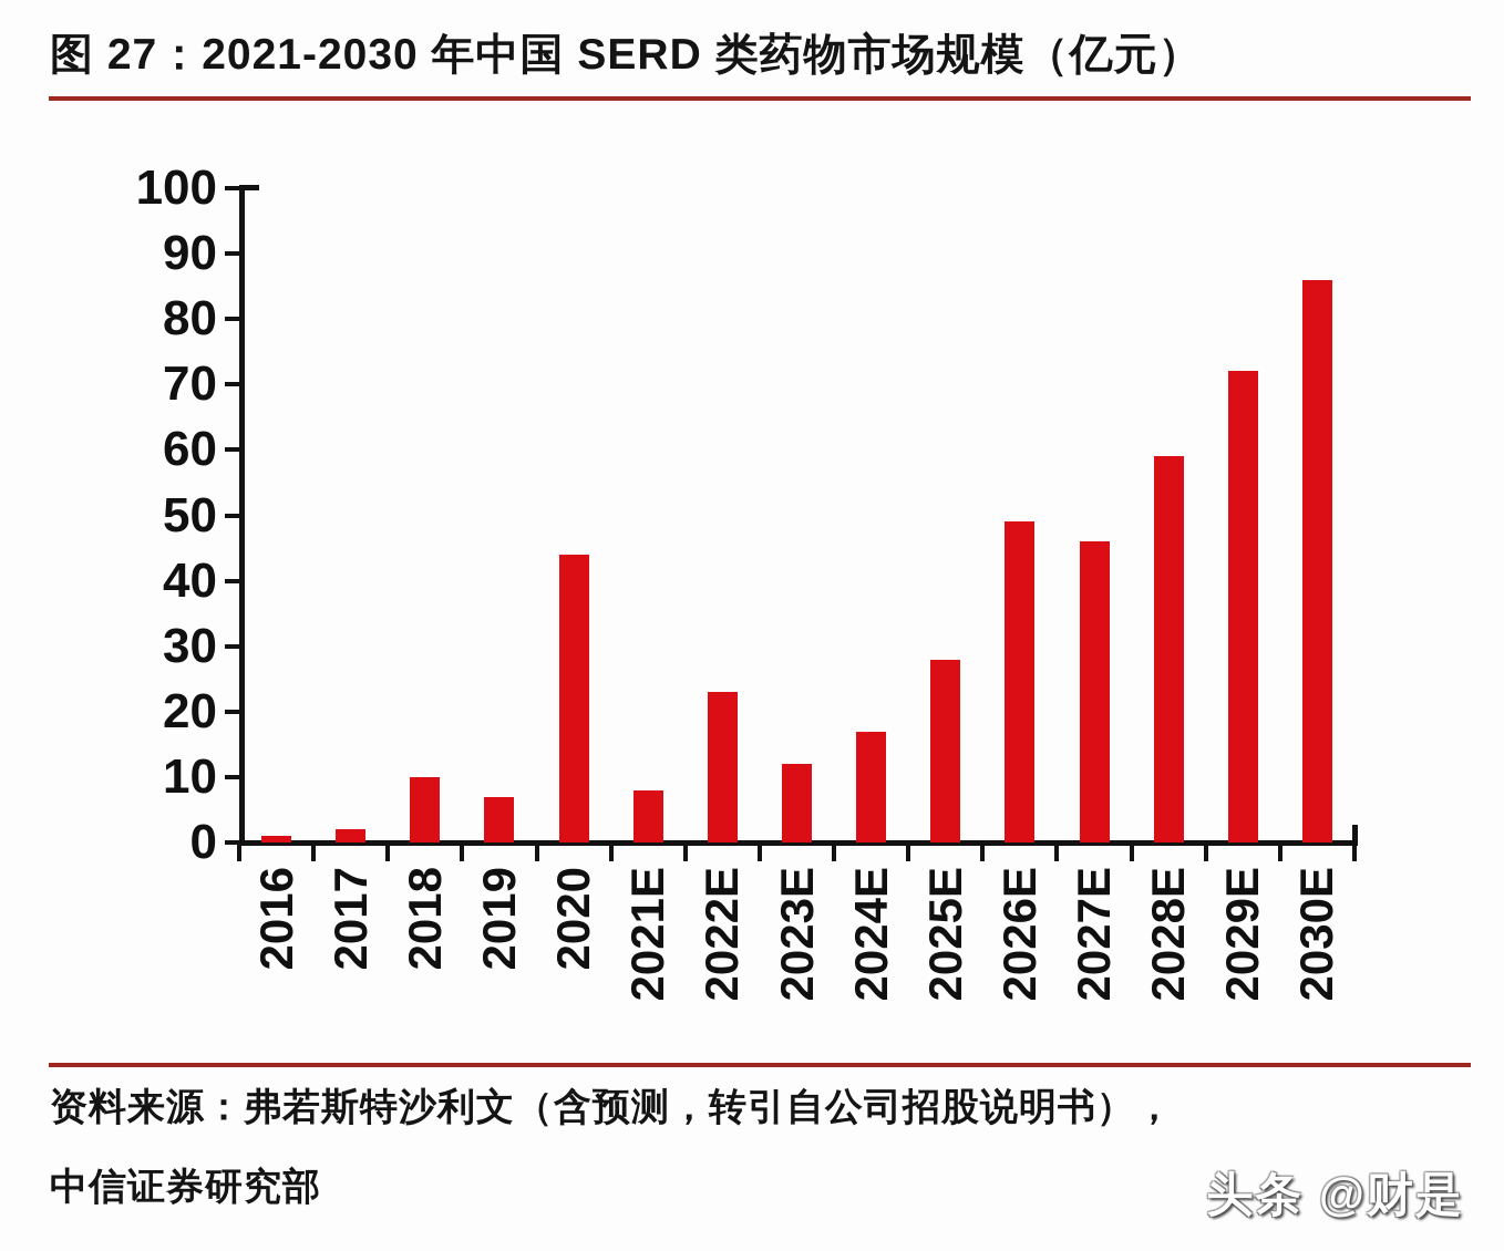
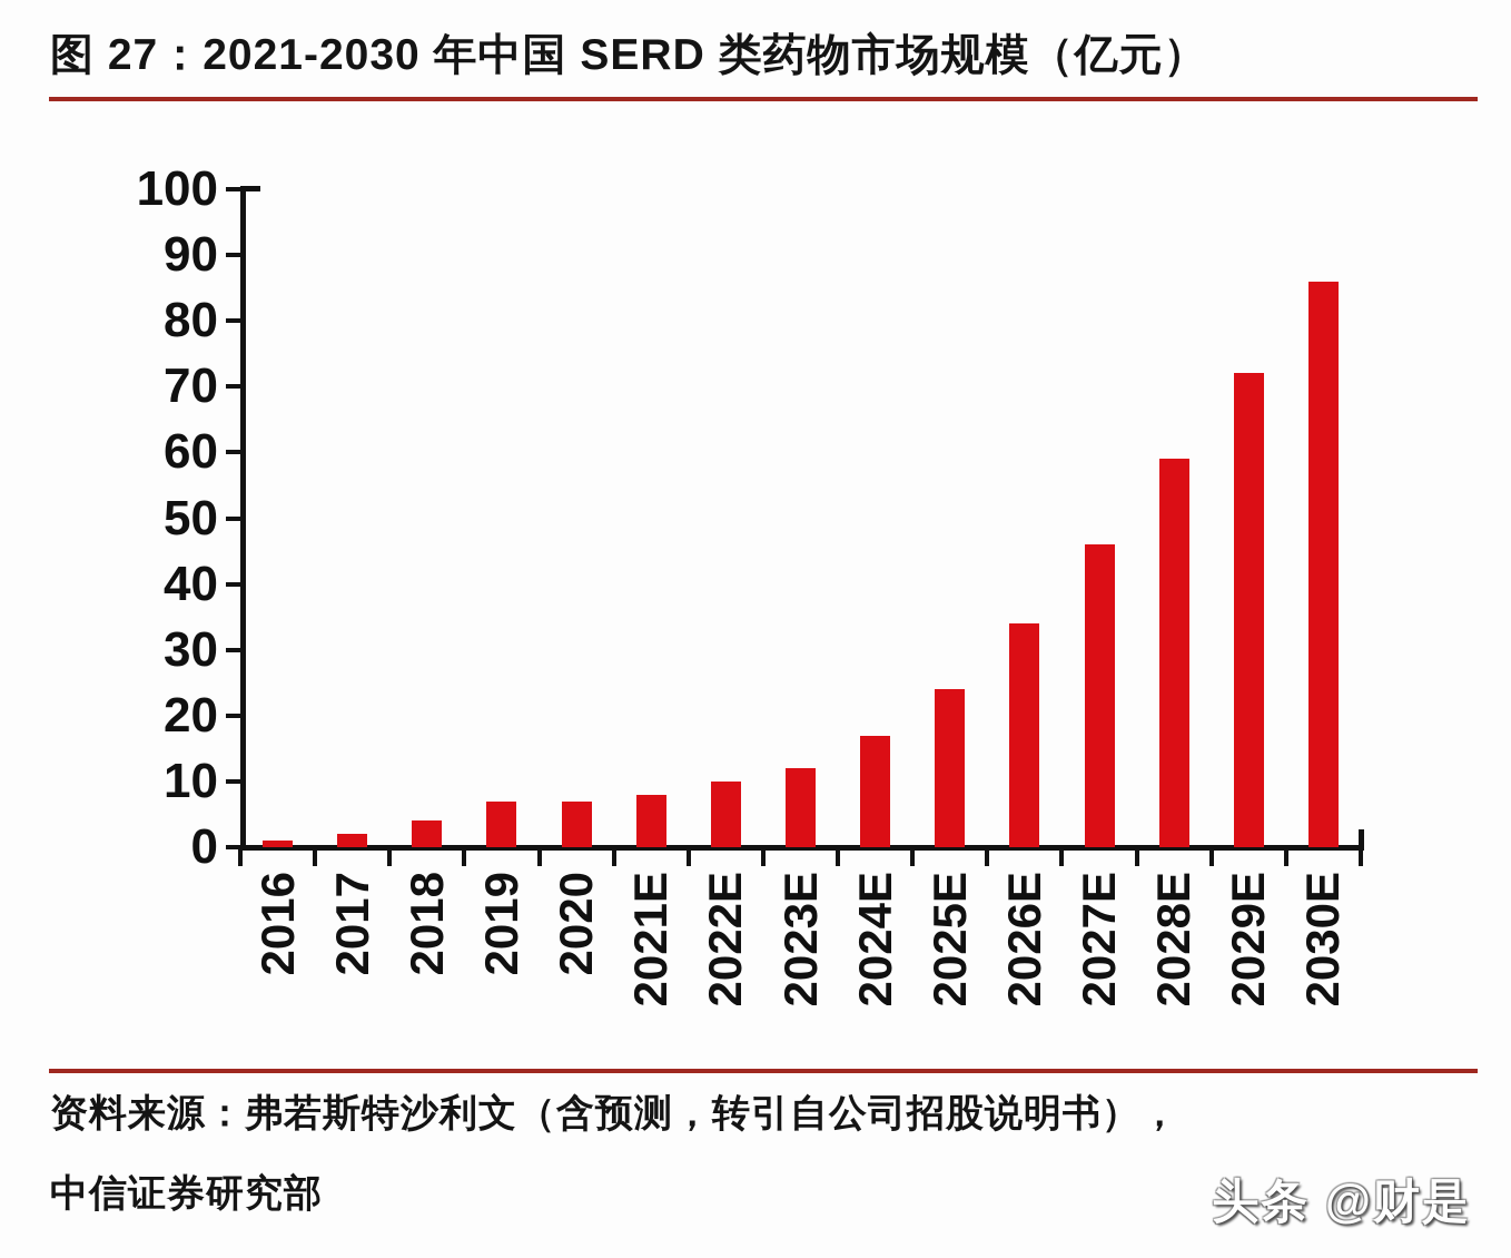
2018: 10 -> 4
2020: 44 -> 7
2022E: 23 -> 10
2025E: 28 -> 24
2026E: 49 -> 34
